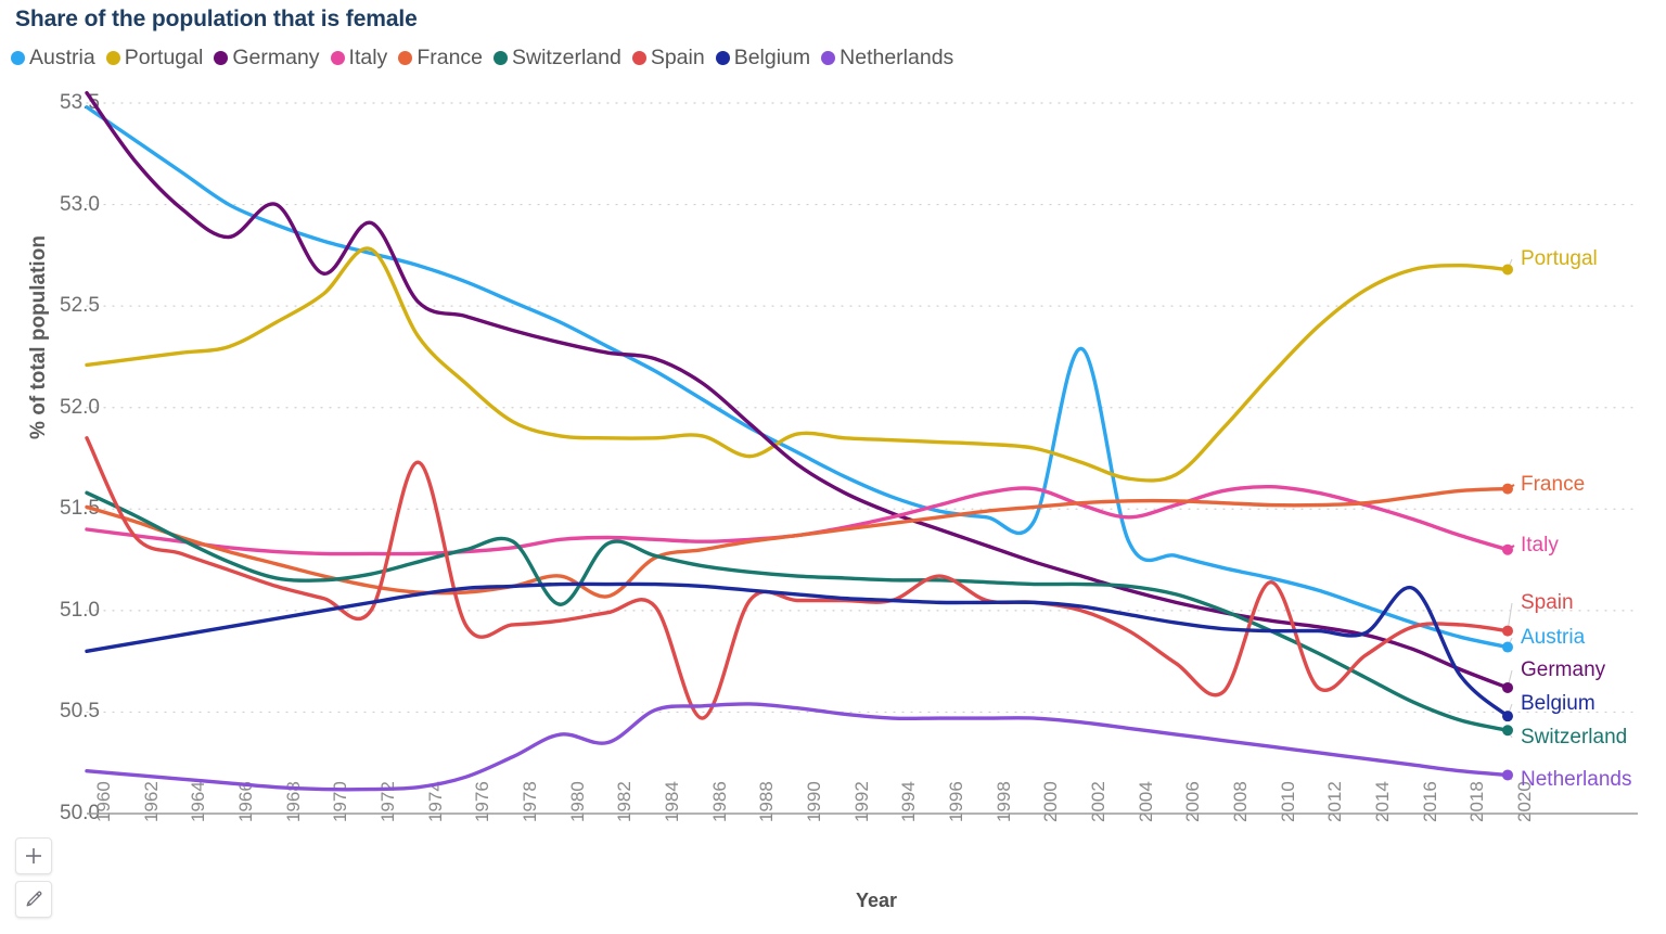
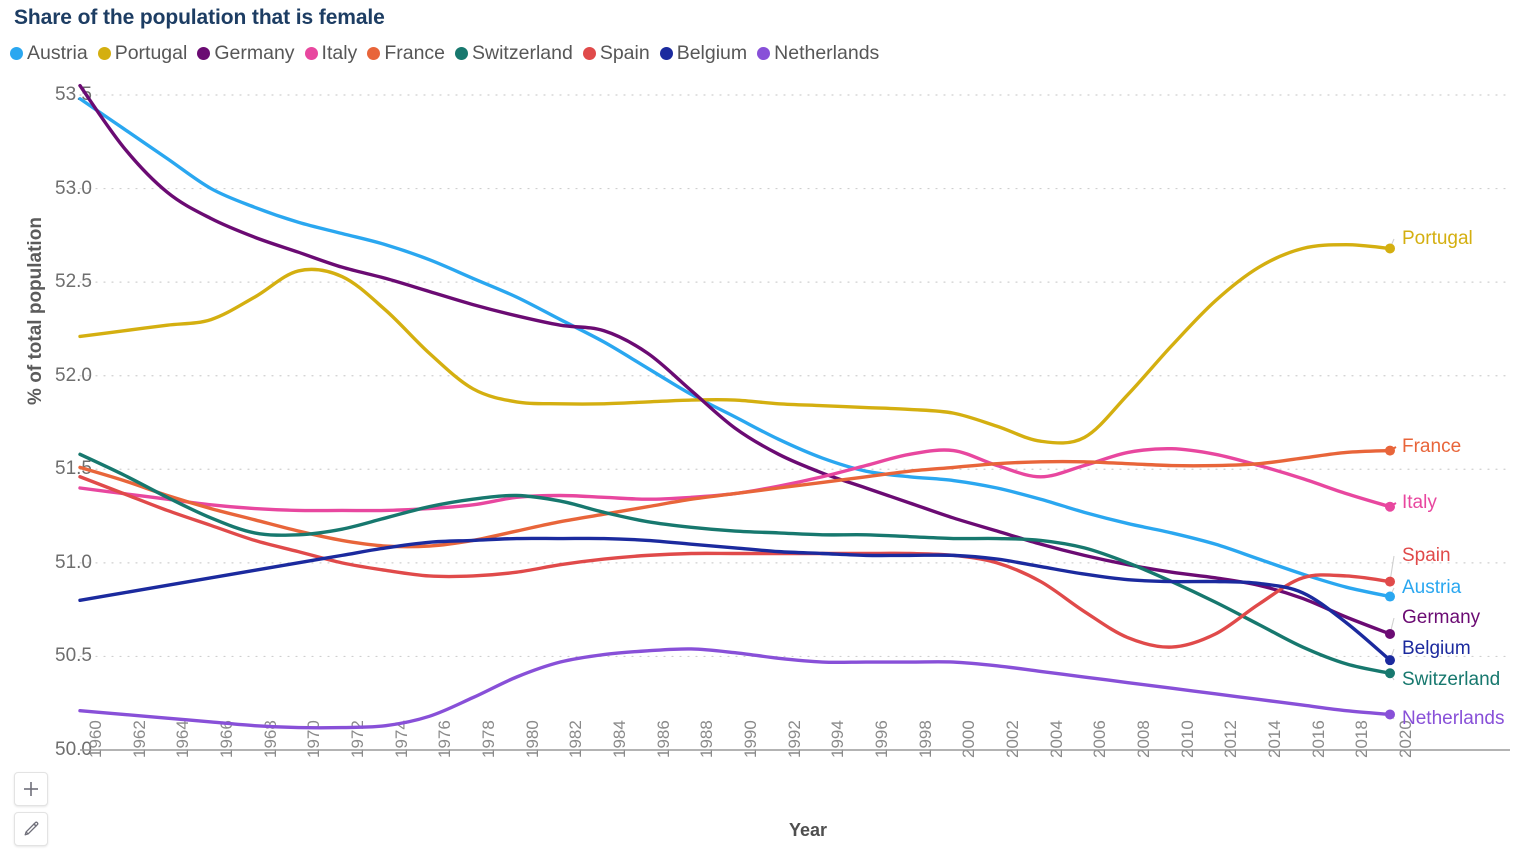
Spain/1960: 51.85 -> 51.46
Germany/1968: 53.00 -> 52.74
Portugal/1972: 52.78 -> 52.53
Germany/1972: 52.91 -> 52.58
Spain/1974: 51.73 -> 50.96
Switzerland/1980: 51.03 -> 51.36
France/1982: 51.07 -> 51.22
Netherlands/1982: 50.35 -> 50.47
Spain/1986: 50.47 -> 51.04
Portugal/1988: 51.76 -> 51.87
Spain/1996: 51.17 -> 51.05
Austria/2002: 52.29 -> 51.40
Spain/2010: 51.14 -> 50.55
Belgium/2016: 51.11 -> 50.84
